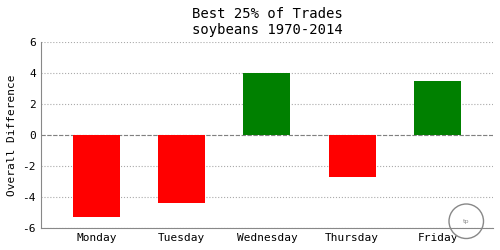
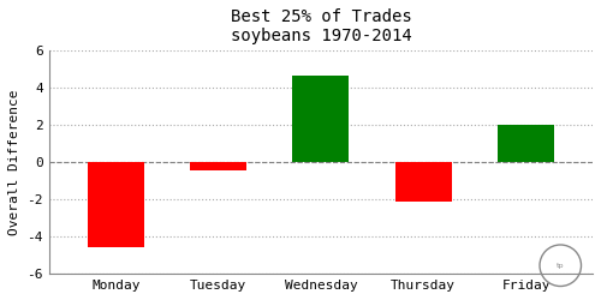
Monday: -5.3 -> -4.5
Tuesday: -4.4 -> -0.5
Wednesday: 4.0 -> 4.7
Thursday: -2.7 -> -2.1
Friday: 3.5 -> 2.0
